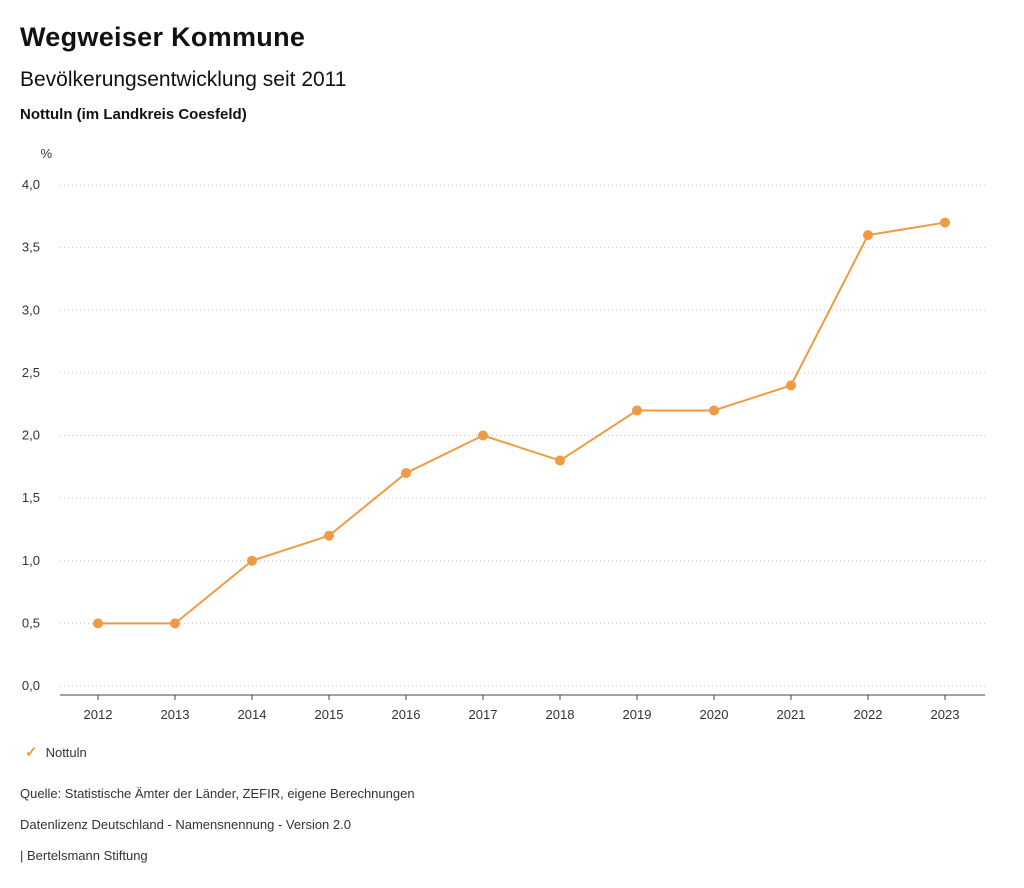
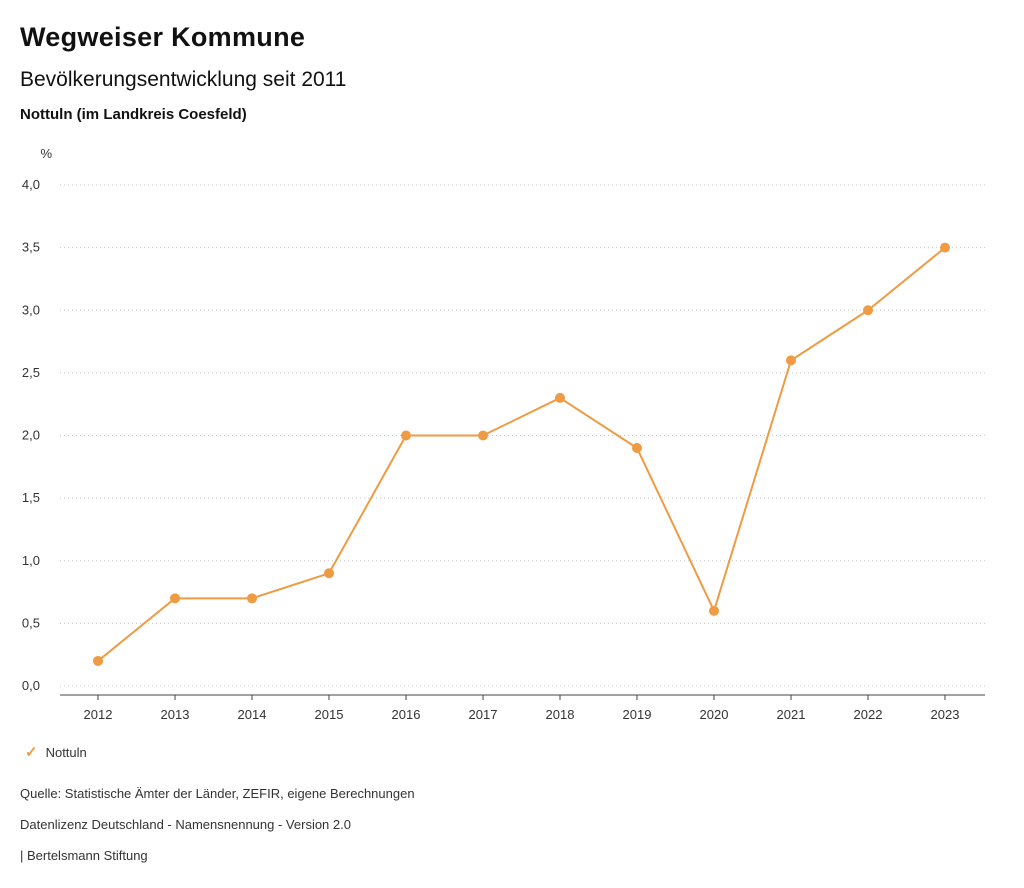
2012: 0,5 -> 0,2
2013: 0,5 -> 0,7
2014: 1,0 -> 0,7
2015: 1,2 -> 0,9
2016: 1,7 -> 2,0
2018: 1,8 -> 2,3
2019: 2,2 -> 1,9
2020: 2,2 -> 0,6
2021: 2,4 -> 2,6
2022: 3,6 -> 3,0
2023: 3,7 -> 3,5
